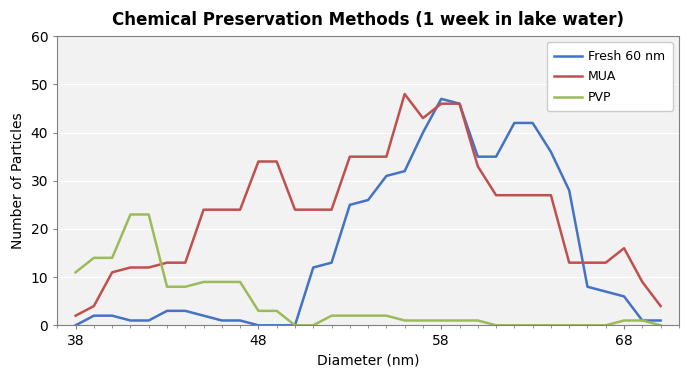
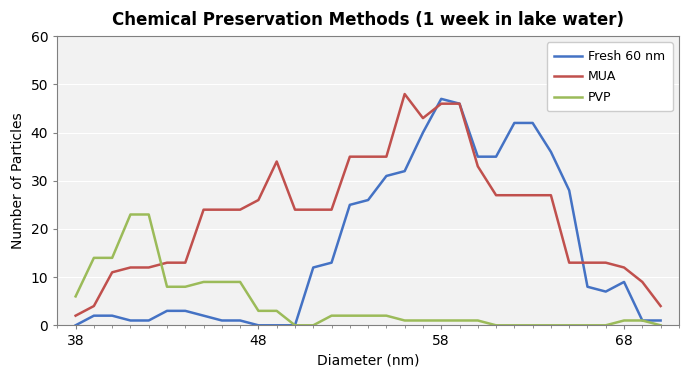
PVP/38: 11 -> 6
MUA/48: 34 -> 26
Fresh 60 nm/68: 6 -> 9
MUA/68: 16 -> 12
